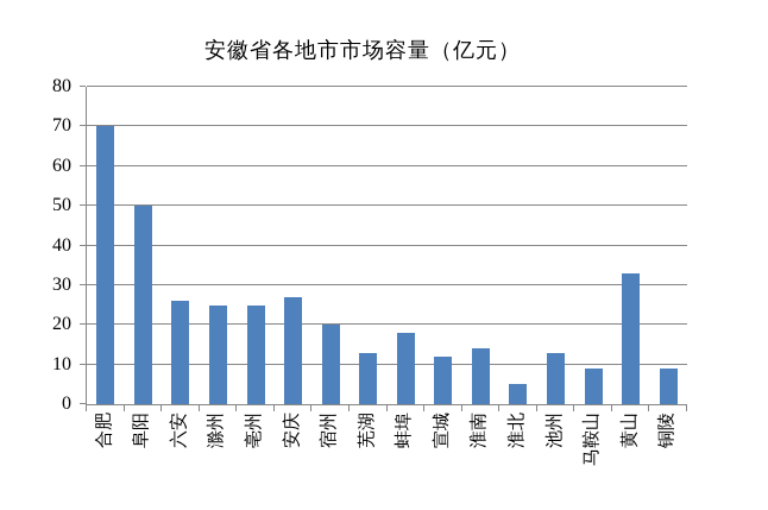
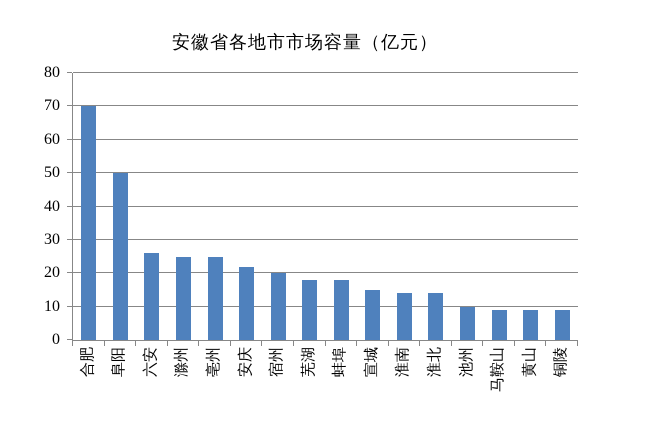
安庆: 27 -> 22
芜湖: 13 -> 18
宣城: 12 -> 15
淮北: 5 -> 14
池州: 13 -> 10
黄山: 33 -> 9
